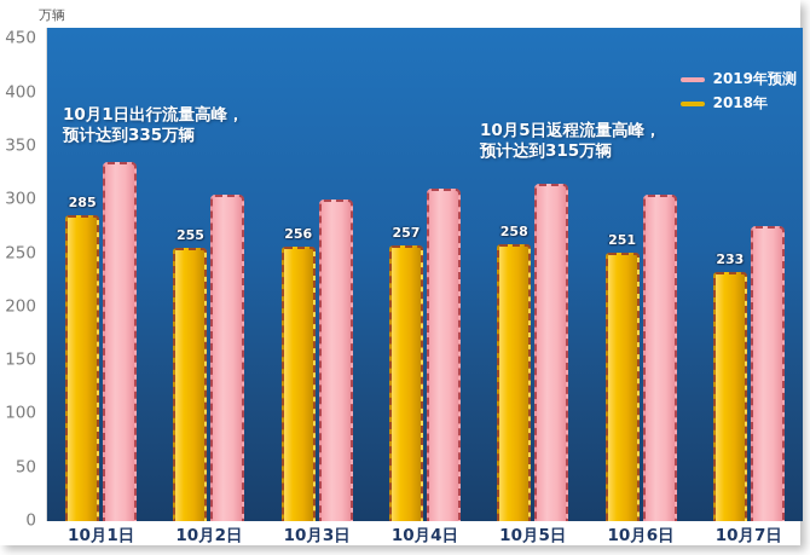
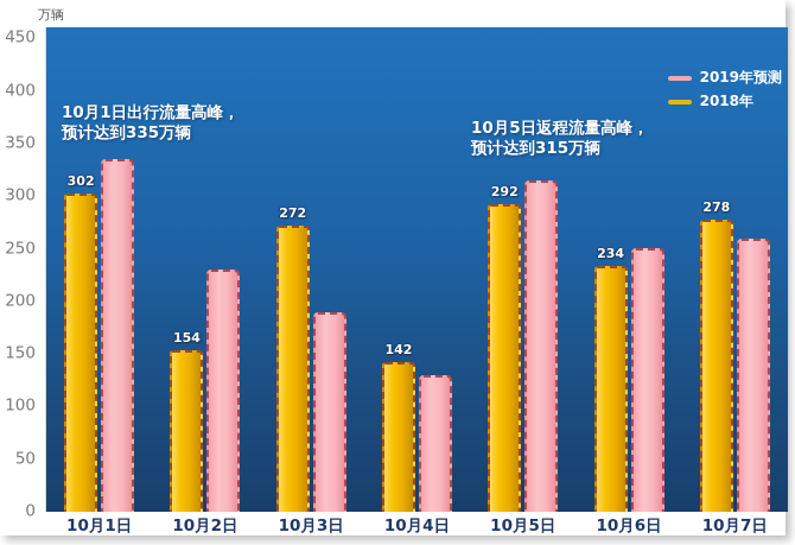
2018年/10月1日: 285 -> 302
2019年预测/10月2日: 300 -> 230
2018年/10月2日: 255 -> 154
2019年预测/10月3日: 300 -> 190
2018年/10月3日: 256 -> 272
2019年预测/10月4日: 310 -> 130
2018年/10月4日: 257 -> 142
2018年/10月5日: 258 -> 292
2019年预测/10月6日: 300 -> 250
2018年/10月6日: 251 -> 234
2019年预测/10月7日: 280 -> 260
2018年/10月7日: 233 -> 278
